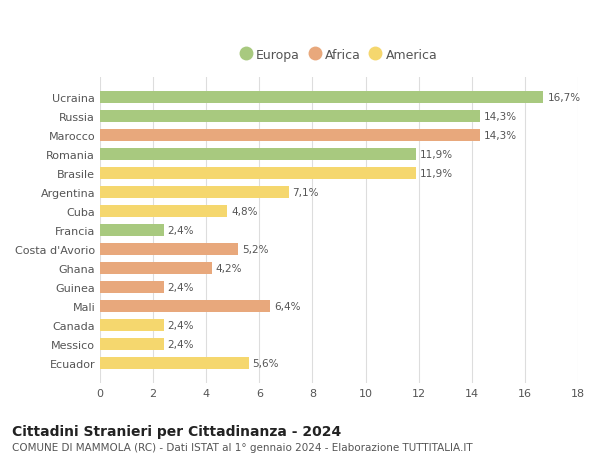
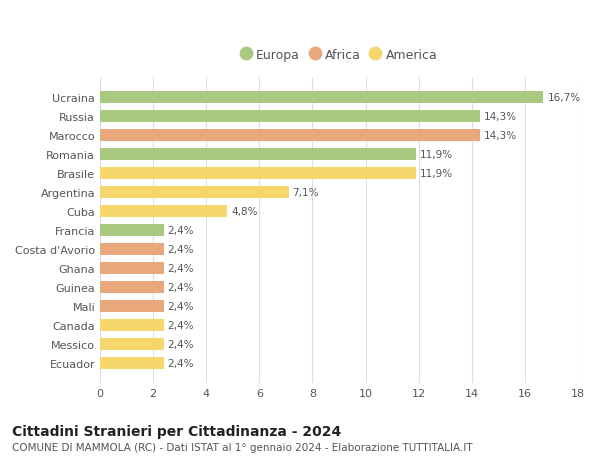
Costa d'Avorio: 5,2% -> 2,4%
Ghana: 4,2% -> 2,4%
Mali: 6,4% -> 2,4%
Ecuador: 5,6% -> 2,4%
